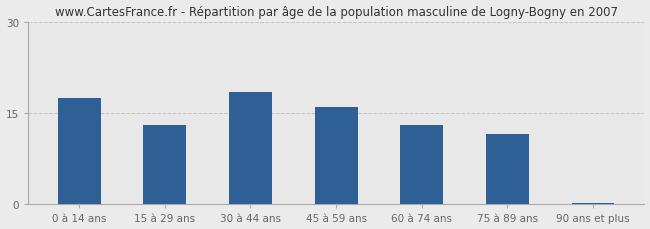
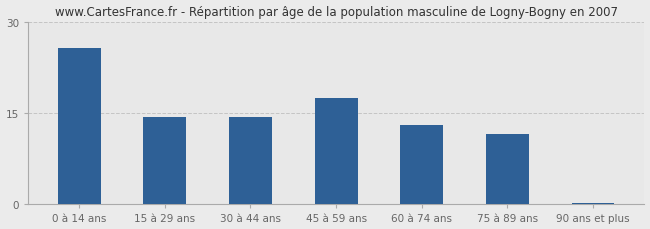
0 à 14 ans: 17.5 -> 25.6
15 à 29 ans: 13.0 -> 14.4
30 à 44 ans: 18.5 -> 14.4
45 à 59 ans: 16.0 -> 17.4
